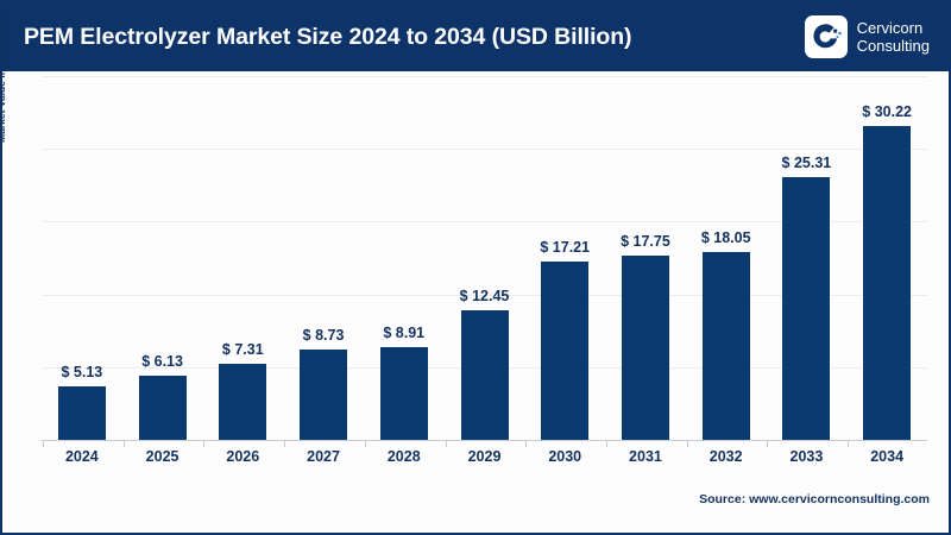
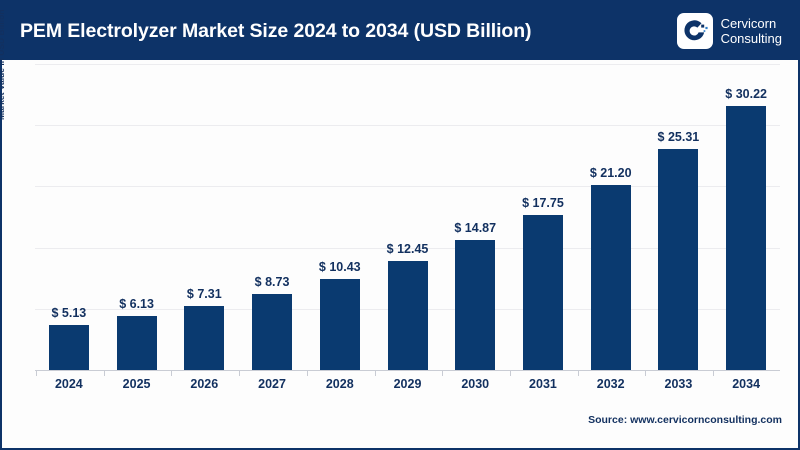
2028: 8.91 -> 10.43
2030: 17.21 -> 14.87
2032: 18.05 -> 21.20
